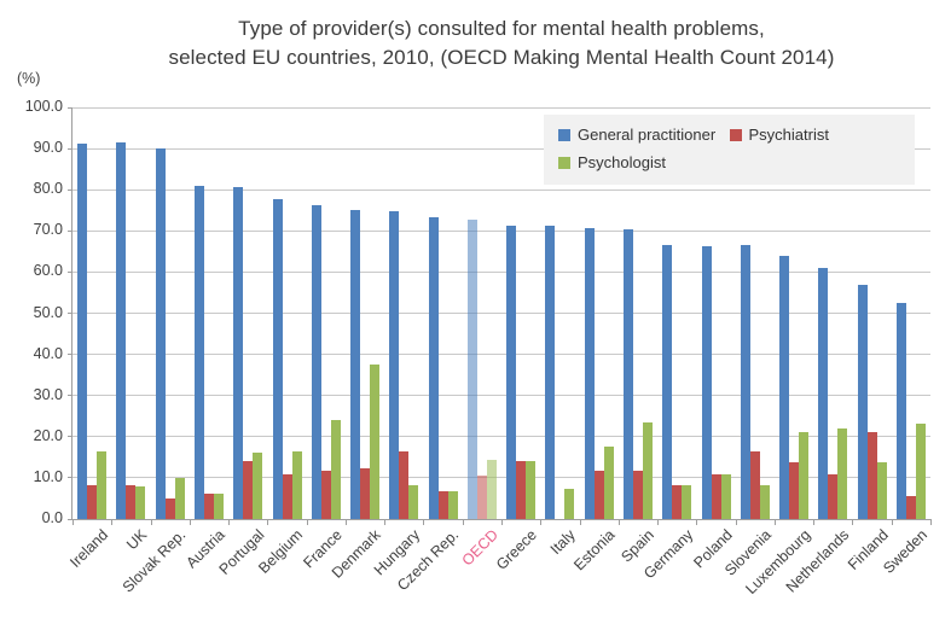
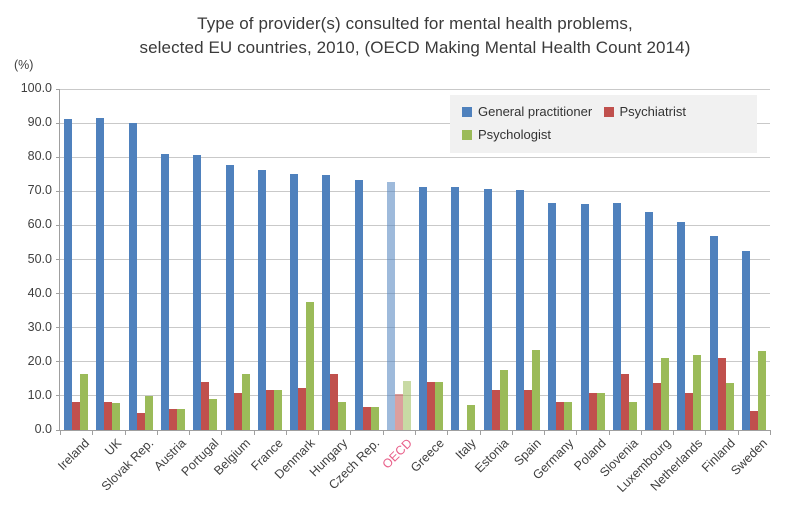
Psychologist/Portugal: 16 -> 9
Psychologist/France: 24 -> 12
